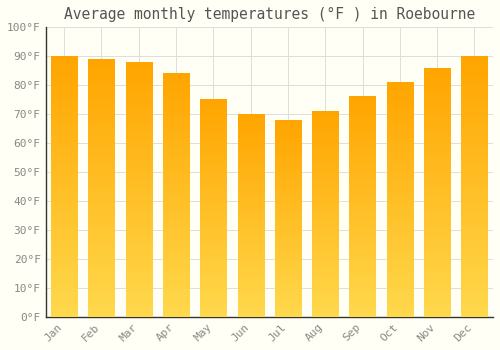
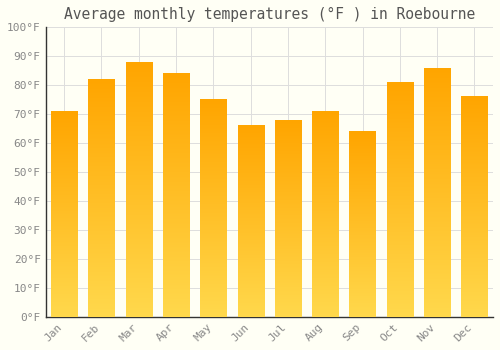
Jan: 90°F -> 71°F
Feb: 89°F -> 82°F
Jun: 70°F -> 66°F
Sep: 76°F -> 64°F
Dec: 90°F -> 76°F
